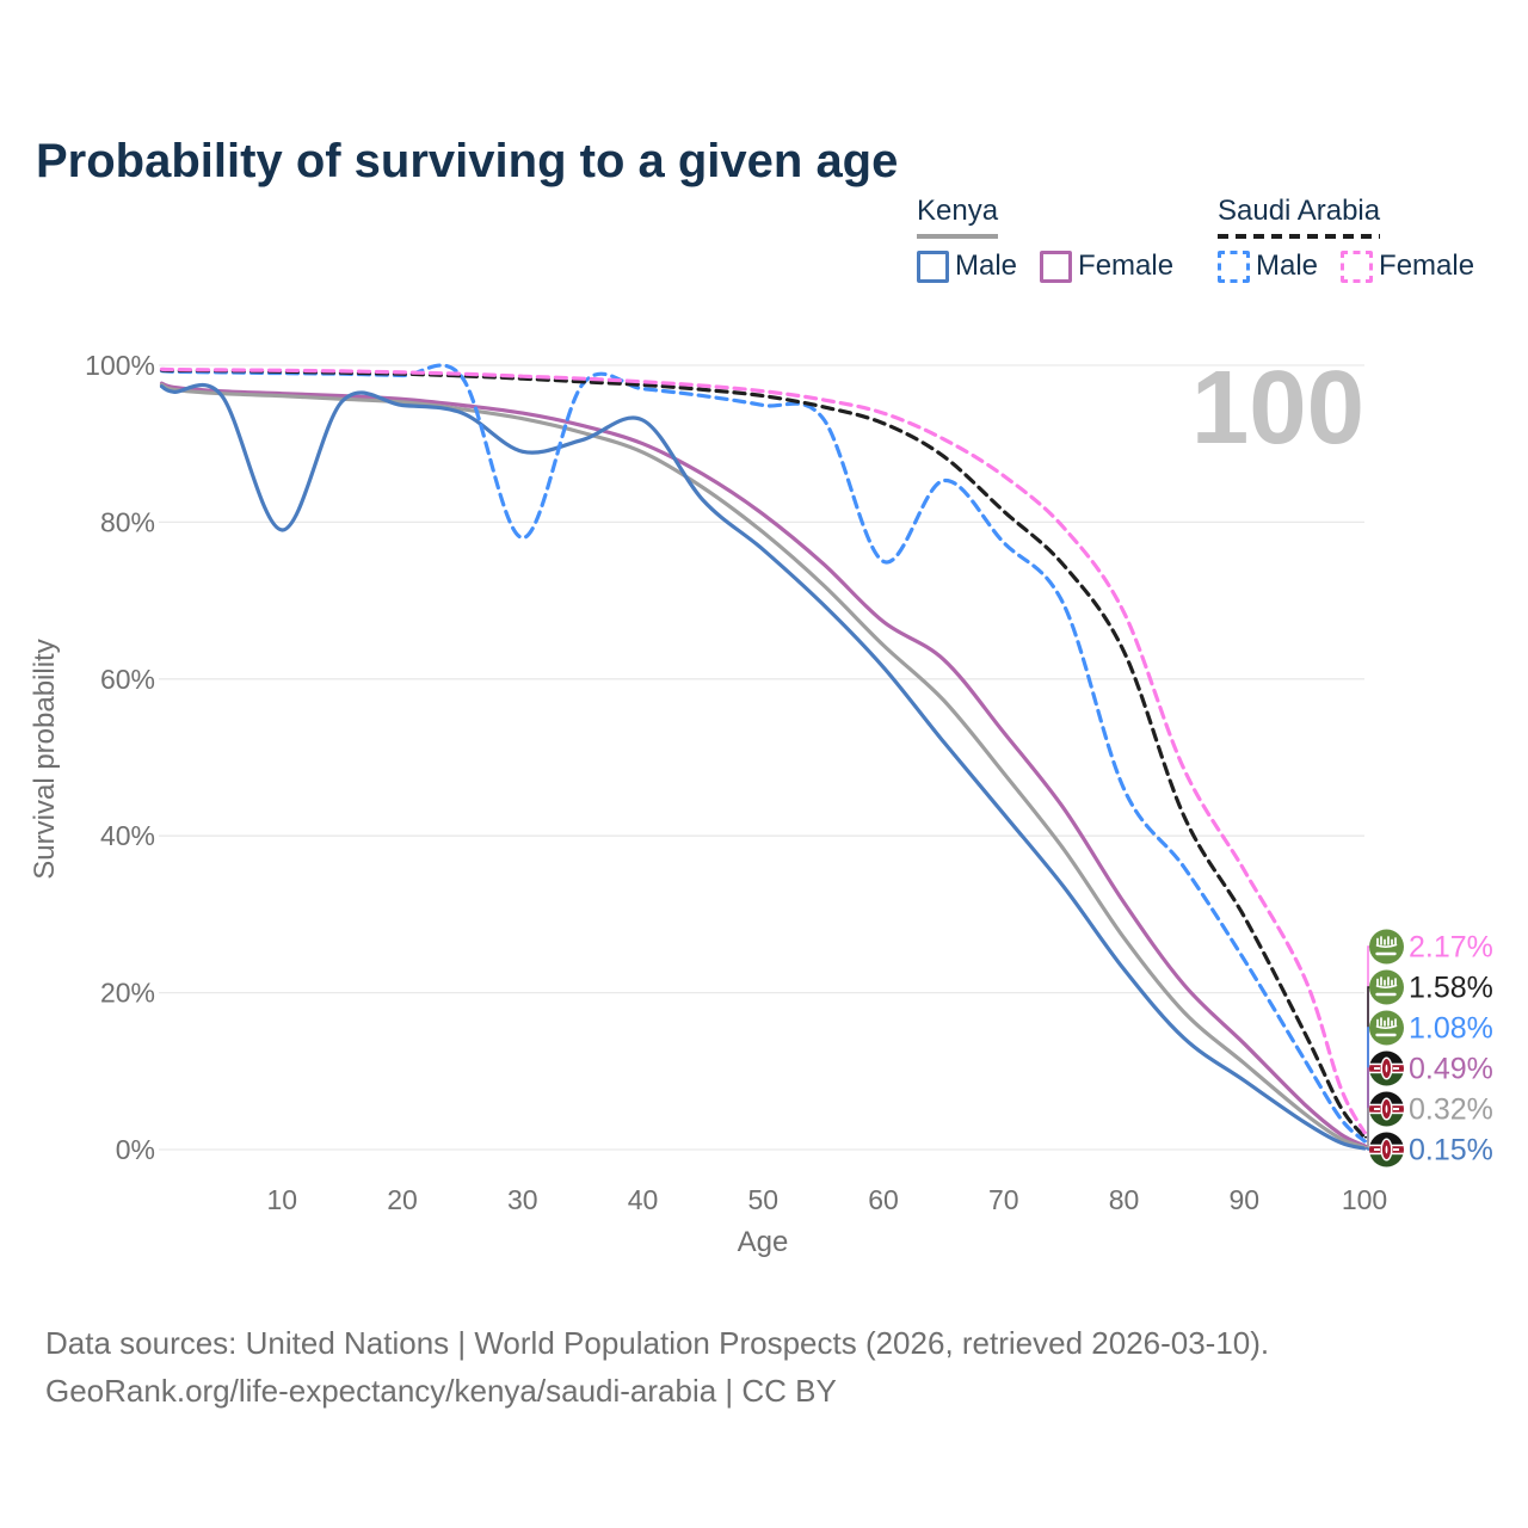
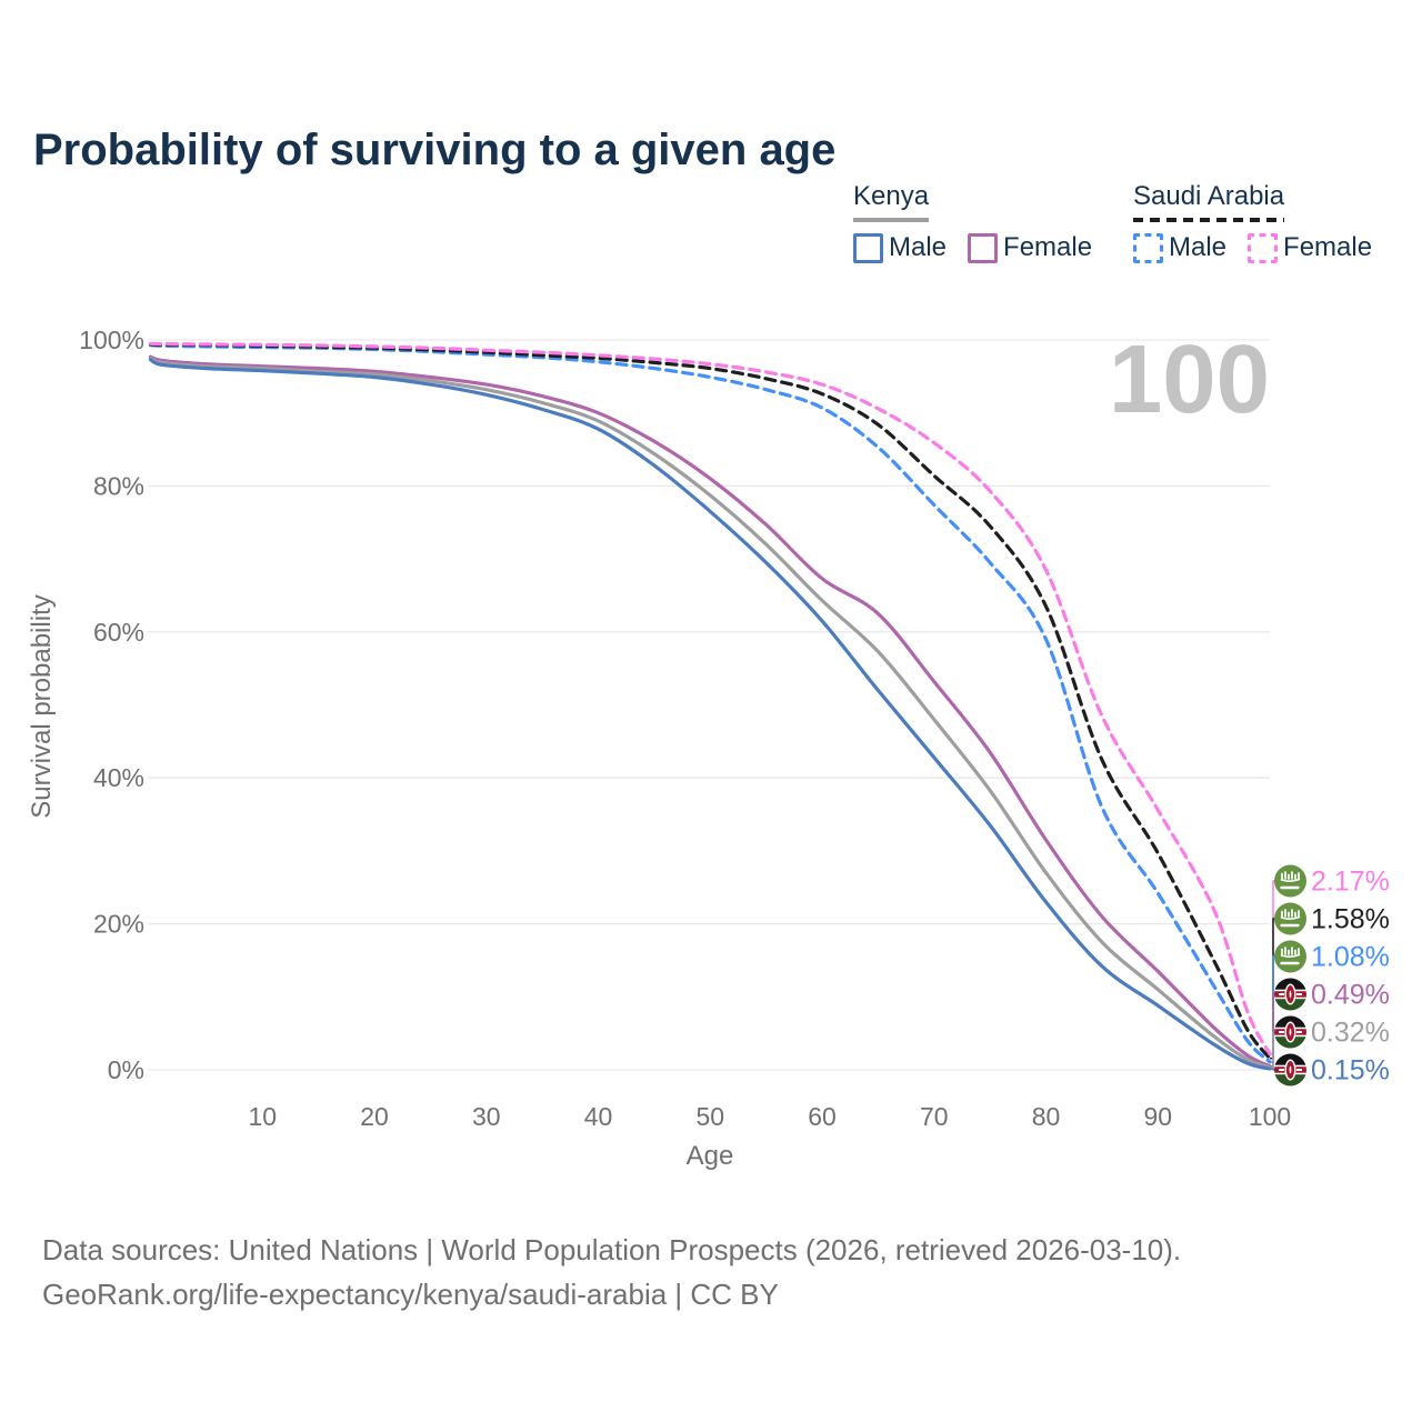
Kenya Male/10: 79% -> 96%
Kenya Male/30: 89% -> 92%
Saudi Arabia Male/30: 78% -> 98%
Kenya Male/40: 93% -> 88%
Saudi Arabia Male/60: 75% -> 91%
Saudi Arabia Male/80: 46% -> 59%
